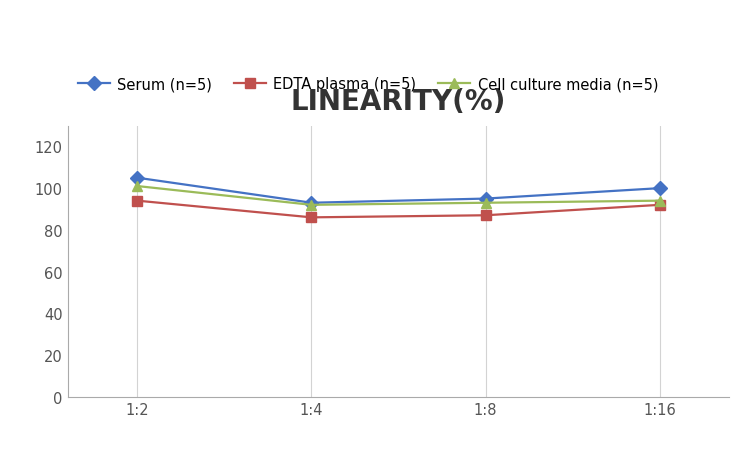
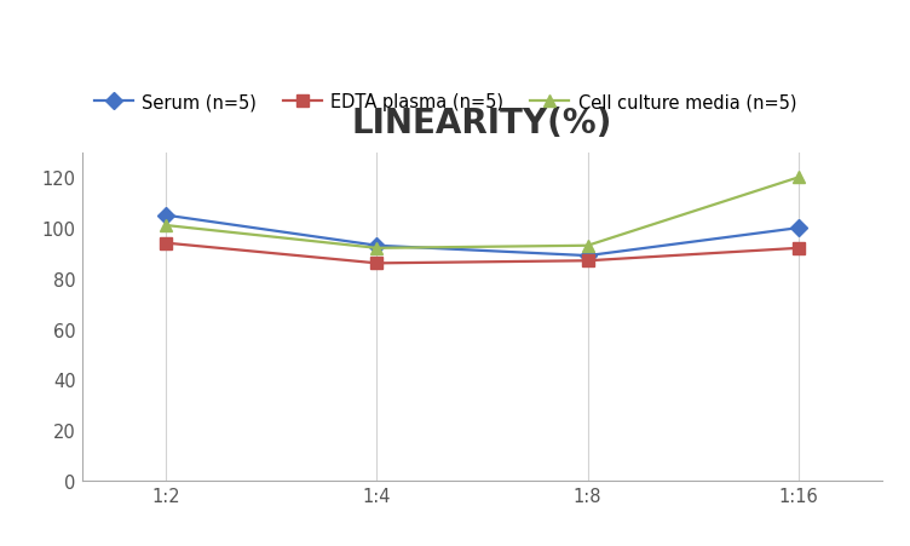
Serum (n=5)/1:8: 95 -> 89
Cell culture media (n=5)/1:16: 94 -> 120
